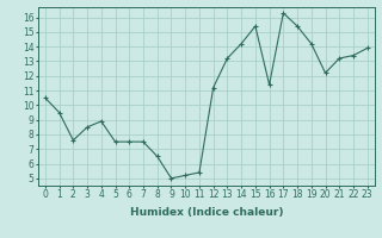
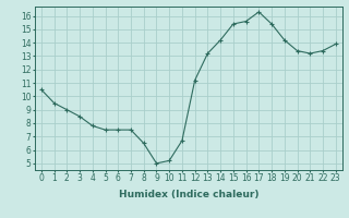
2: 7.6 -> 9.0
4: 8.9 -> 7.8
11: 5.4 -> 6.7
16: 11.4 -> 15.6
20: 12.2 -> 13.4
